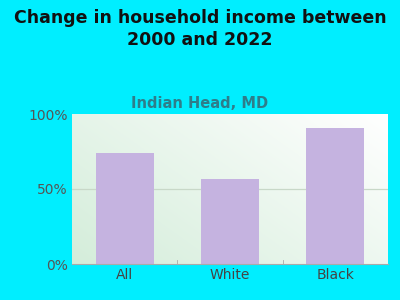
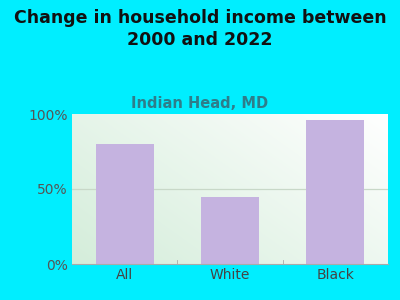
All: 74% -> 80%
White: 57% -> 45%
Black: 91% -> 96%
